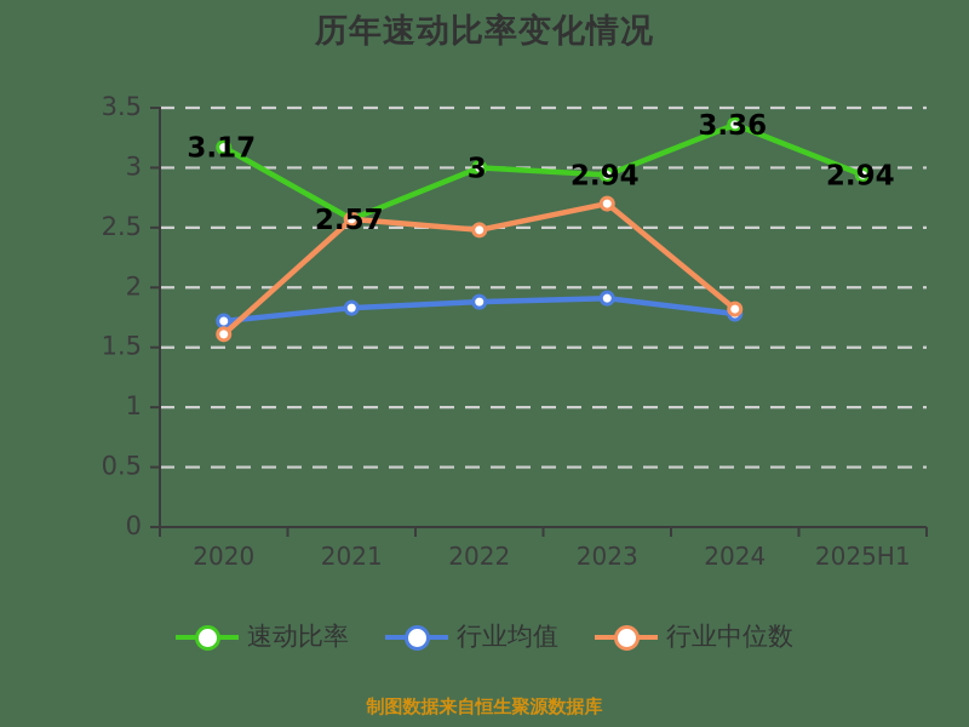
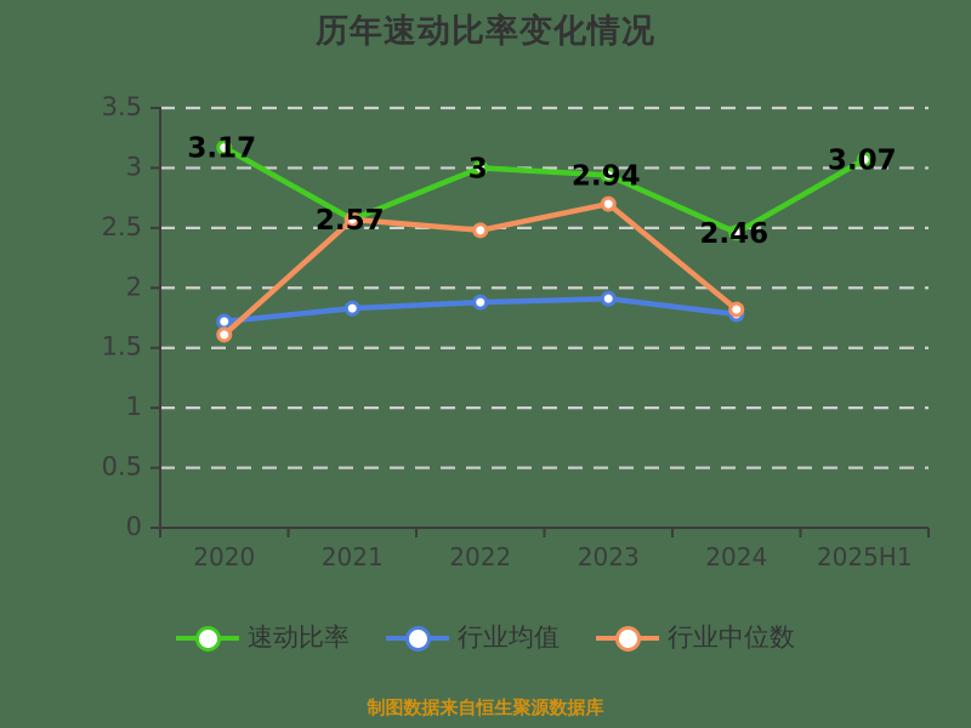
速动比率/2024: 3.36 -> 2.46
速动比率/2025H1: 2.94 -> 3.07
